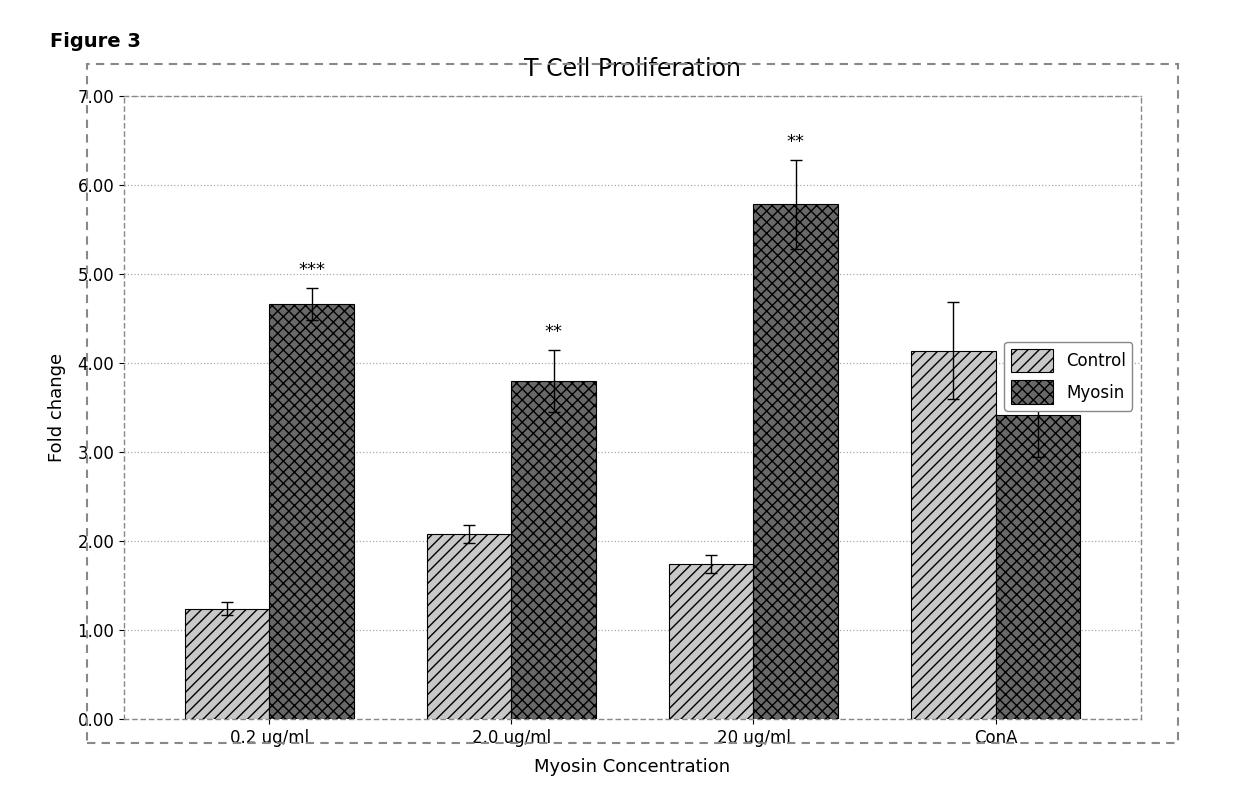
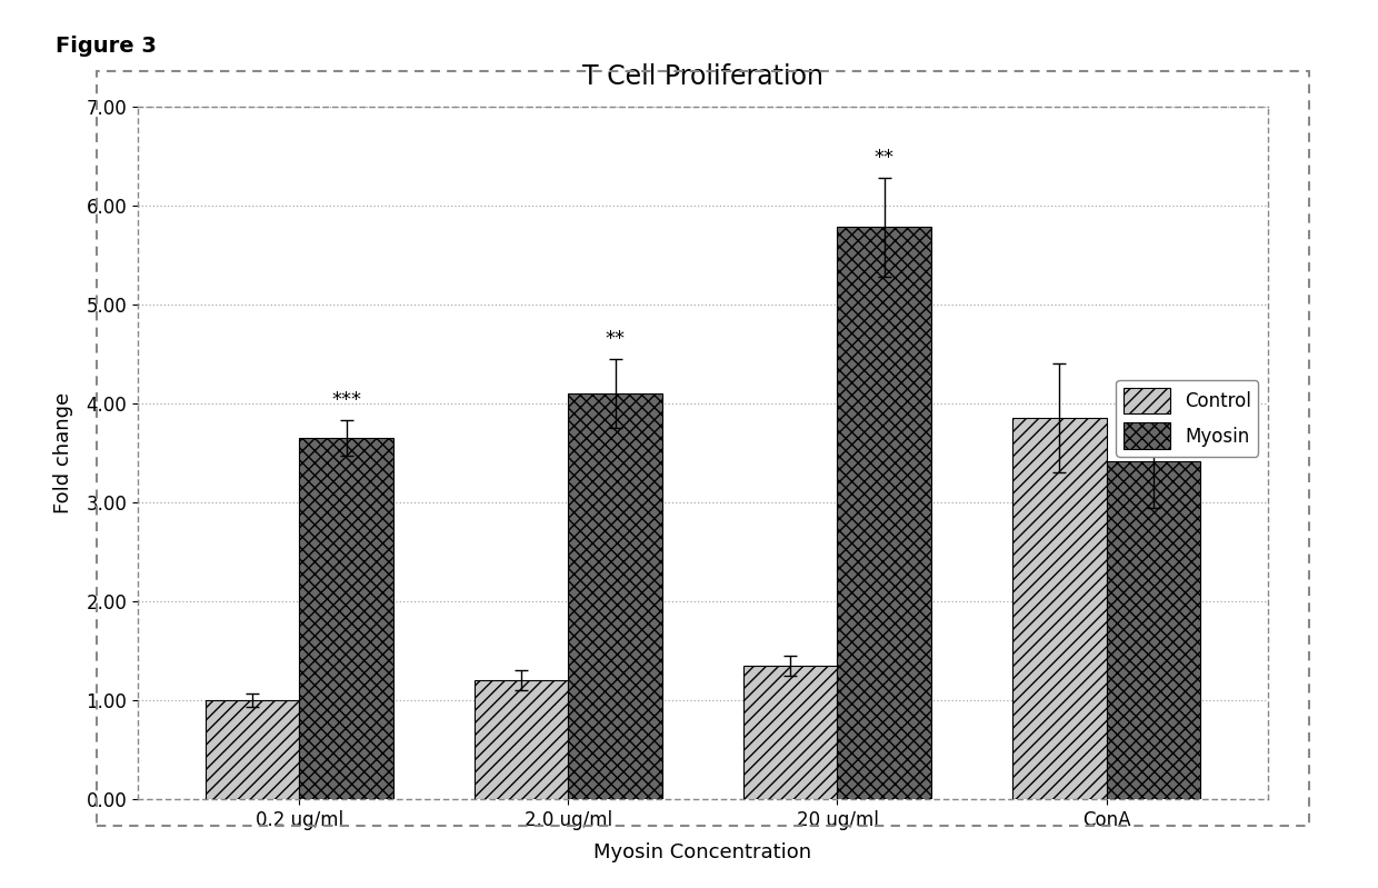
Control/0.2 ug/ml: 1.24 -> 1.00
Myosin/0.2 ug/ml: 4.66 -> 3.65
Control/2.0 ug/ml: 2.08 -> 1.20
Myosin/2.0 ug/ml: 3.80 -> 4.10
Control/20 ug/ml: 1.74 -> 1.35
Control/ConA: 4.14 -> 3.85
